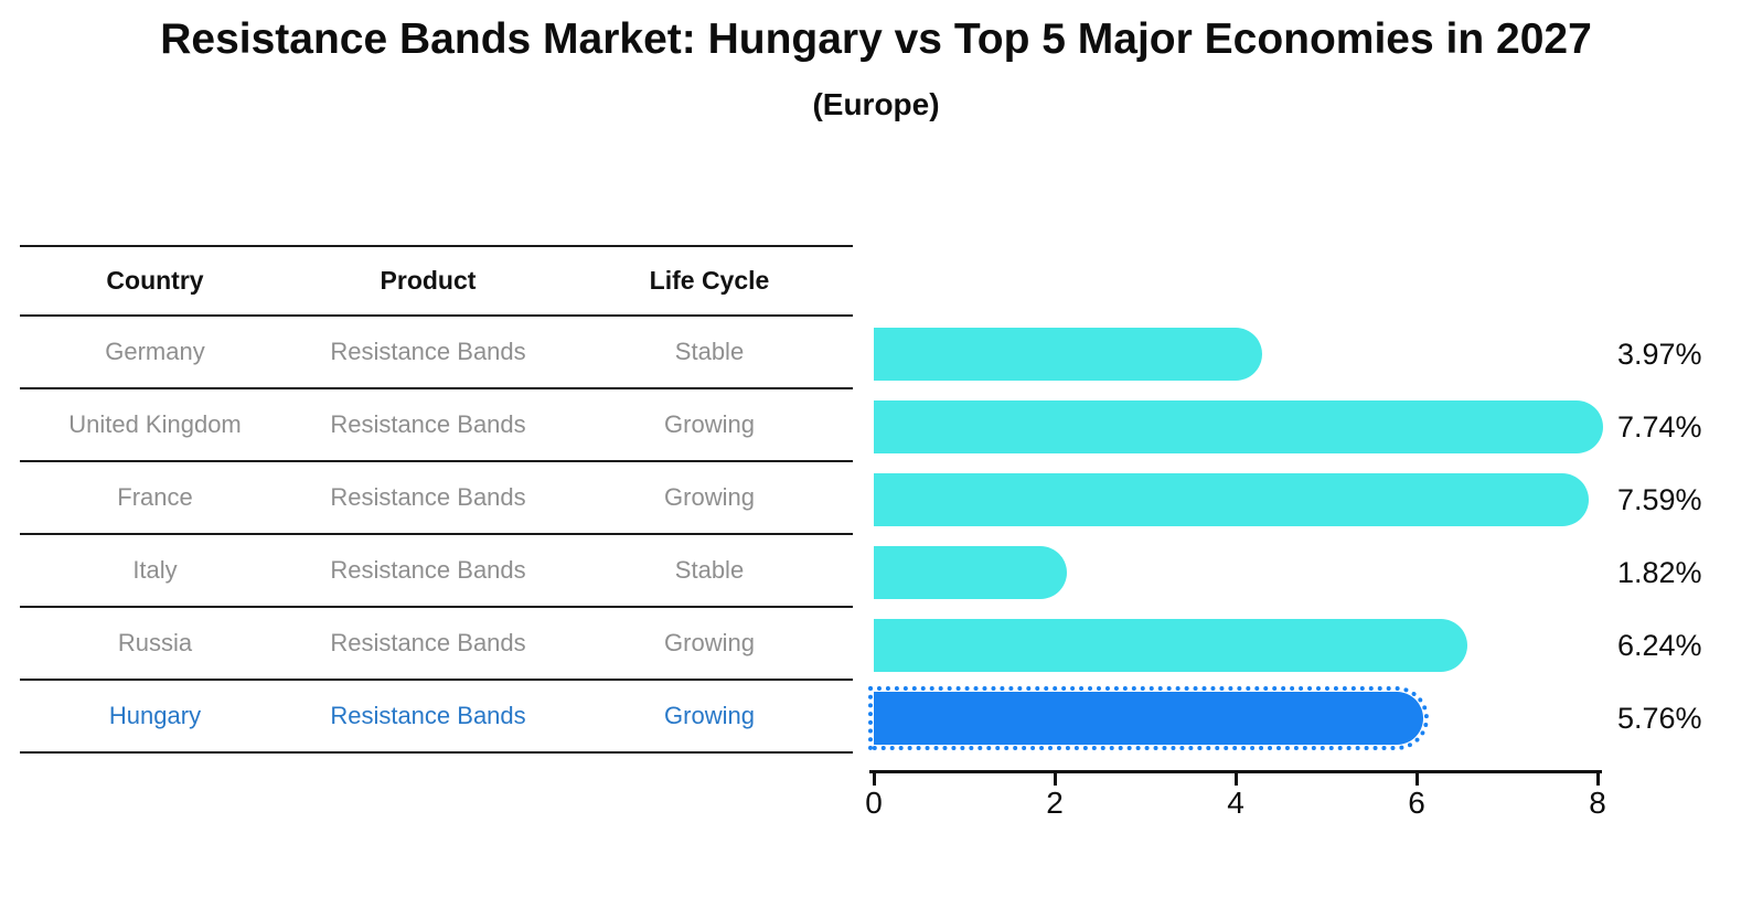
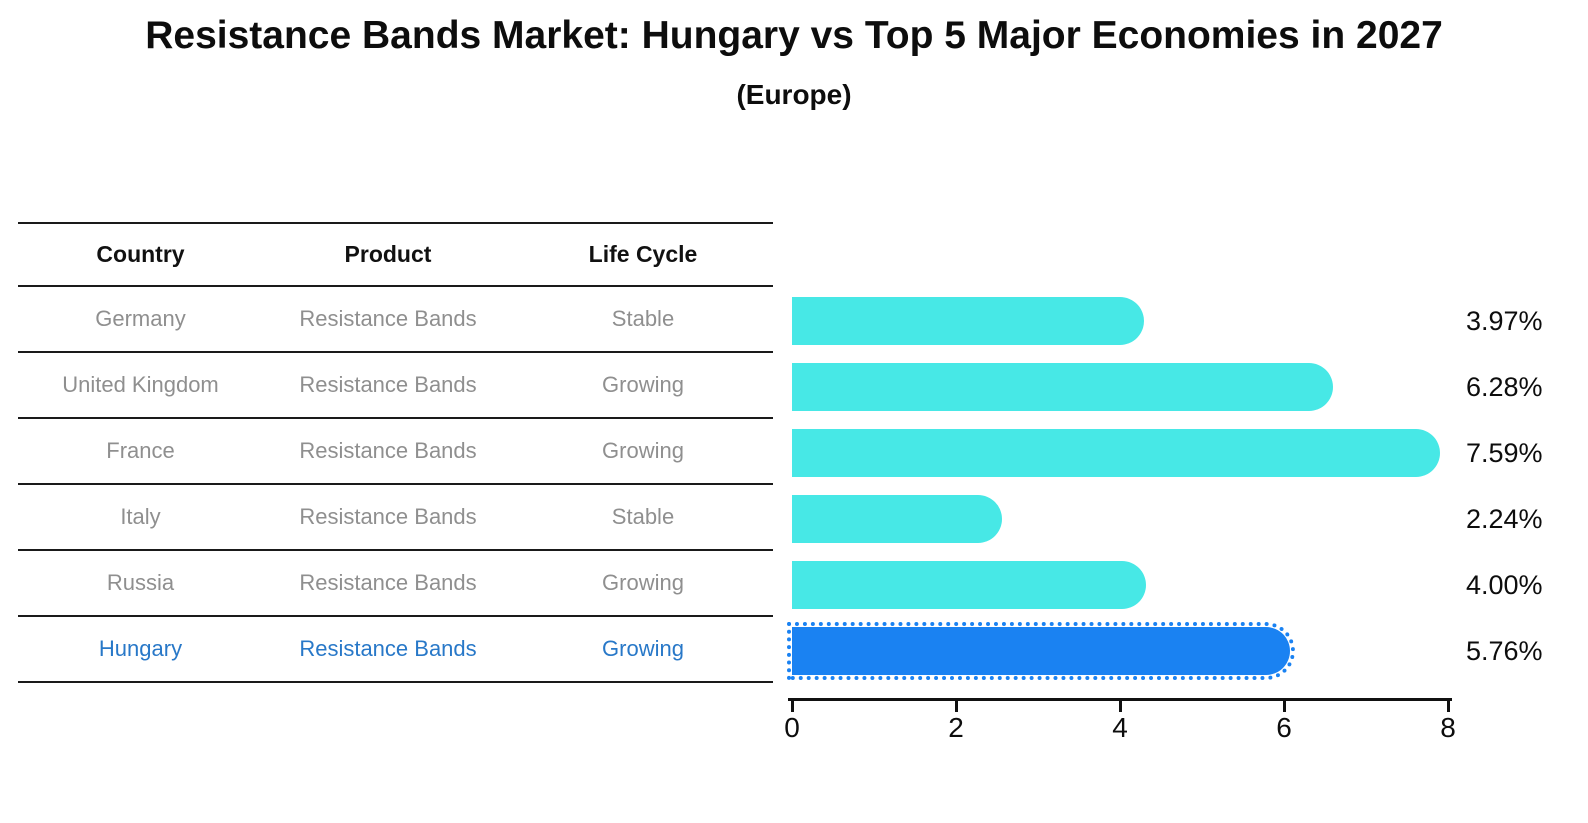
United Kingdom: 7.74% -> 6.28%
Italy: 1.82% -> 2.24%
Russia: 6.24% -> 4.00%
